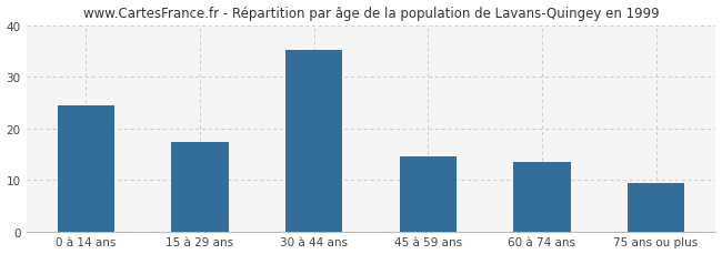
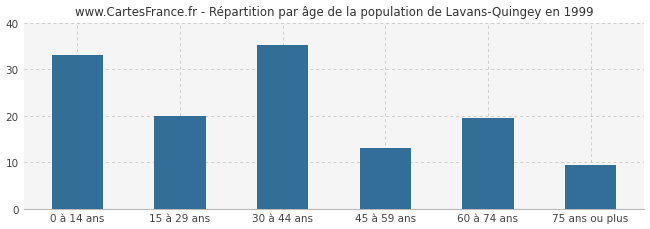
0 à 14 ans: 24.5 -> 33.0
15 à 29 ans: 17.3 -> 20.0
45 à 59 ans: 14.5 -> 13.0
60 à 74 ans: 13.4 -> 19.5
